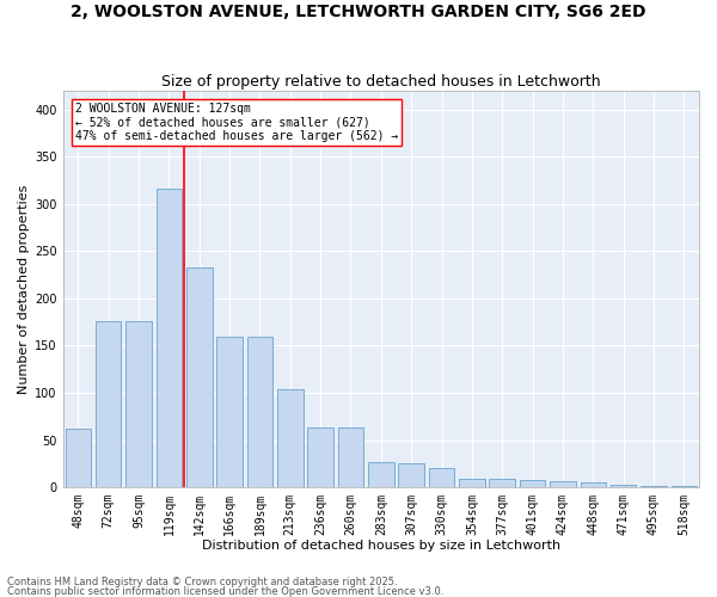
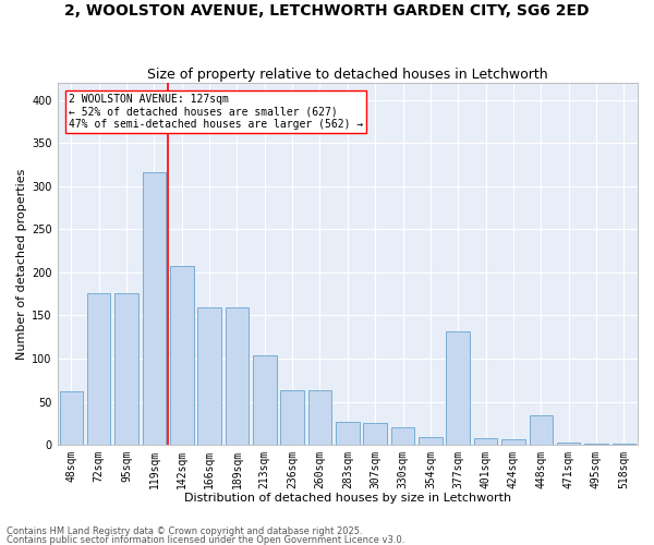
142sqm: 233 -> 208
377sqm: 9 -> 132
448sqm: 5 -> 34
